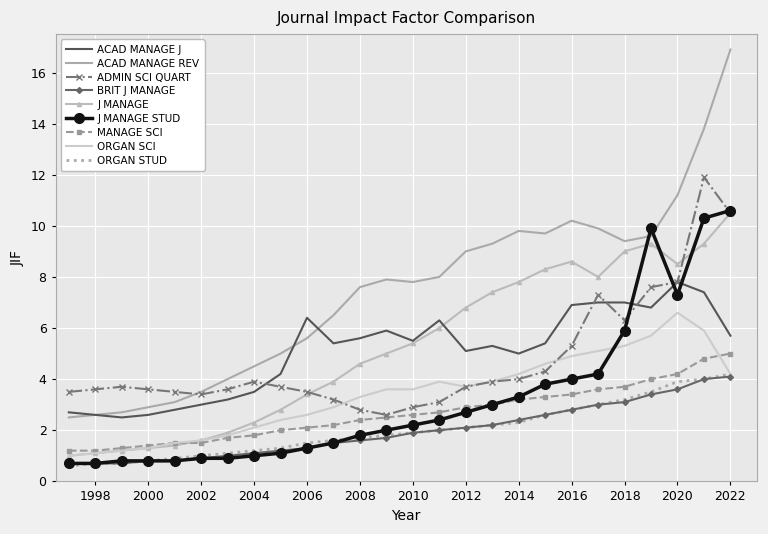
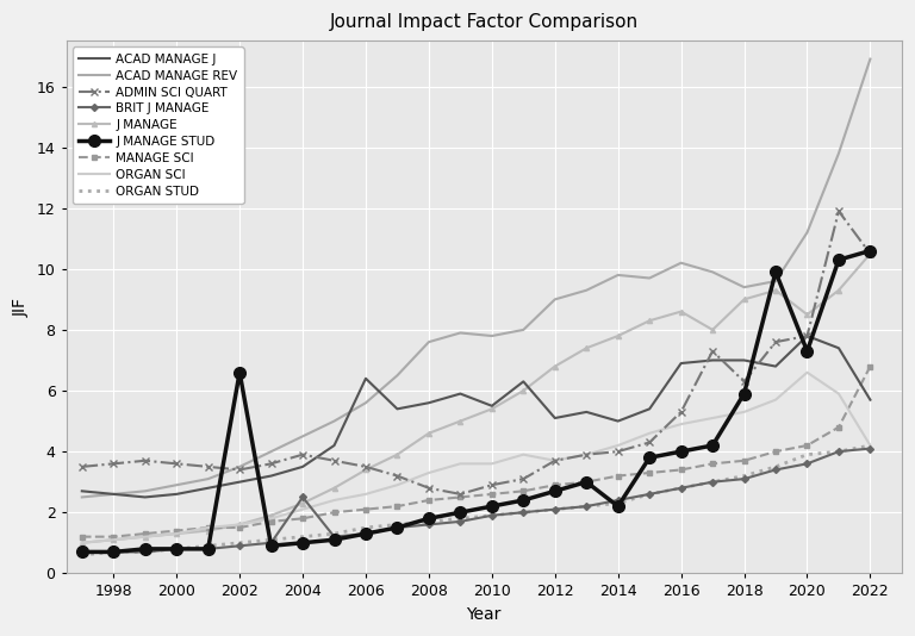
J MANAGE STUD/2002: 0.9 -> 6.6
BRIT J MANAGE/2004: 1.1 -> 2.5
J MANAGE STUD/2014: 3.3 -> 2.2
MANAGE SCI/2022: 5.0 -> 6.8
